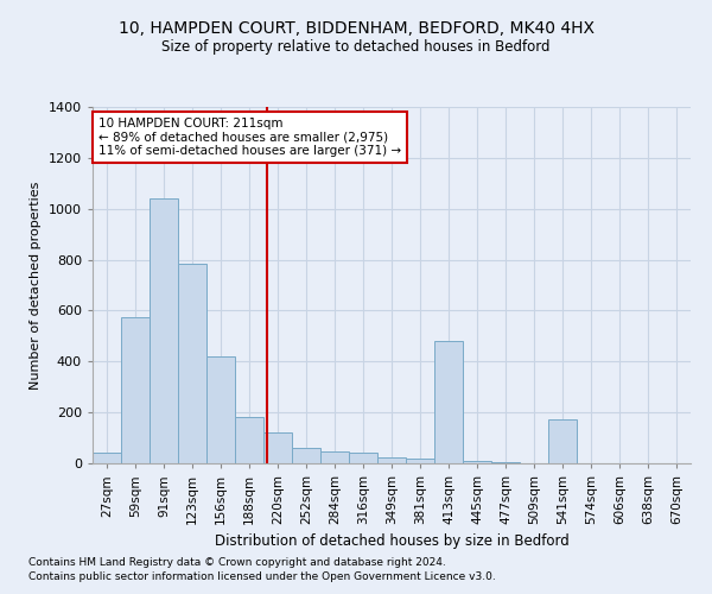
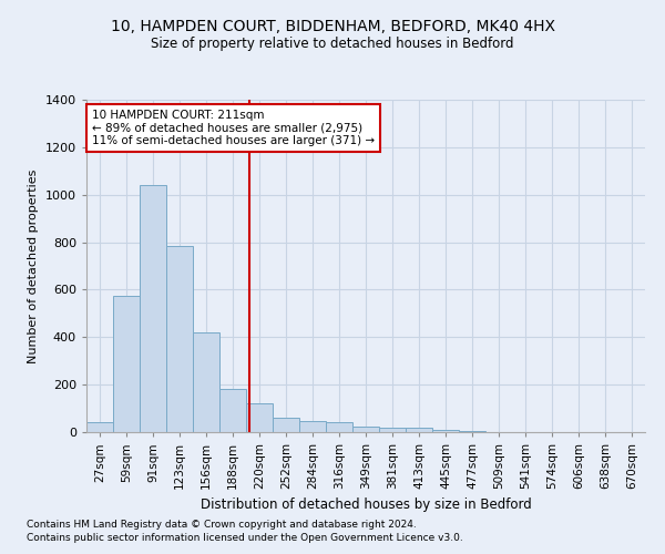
413sqm: 480 -> 18
541sqm: 175 -> 1
